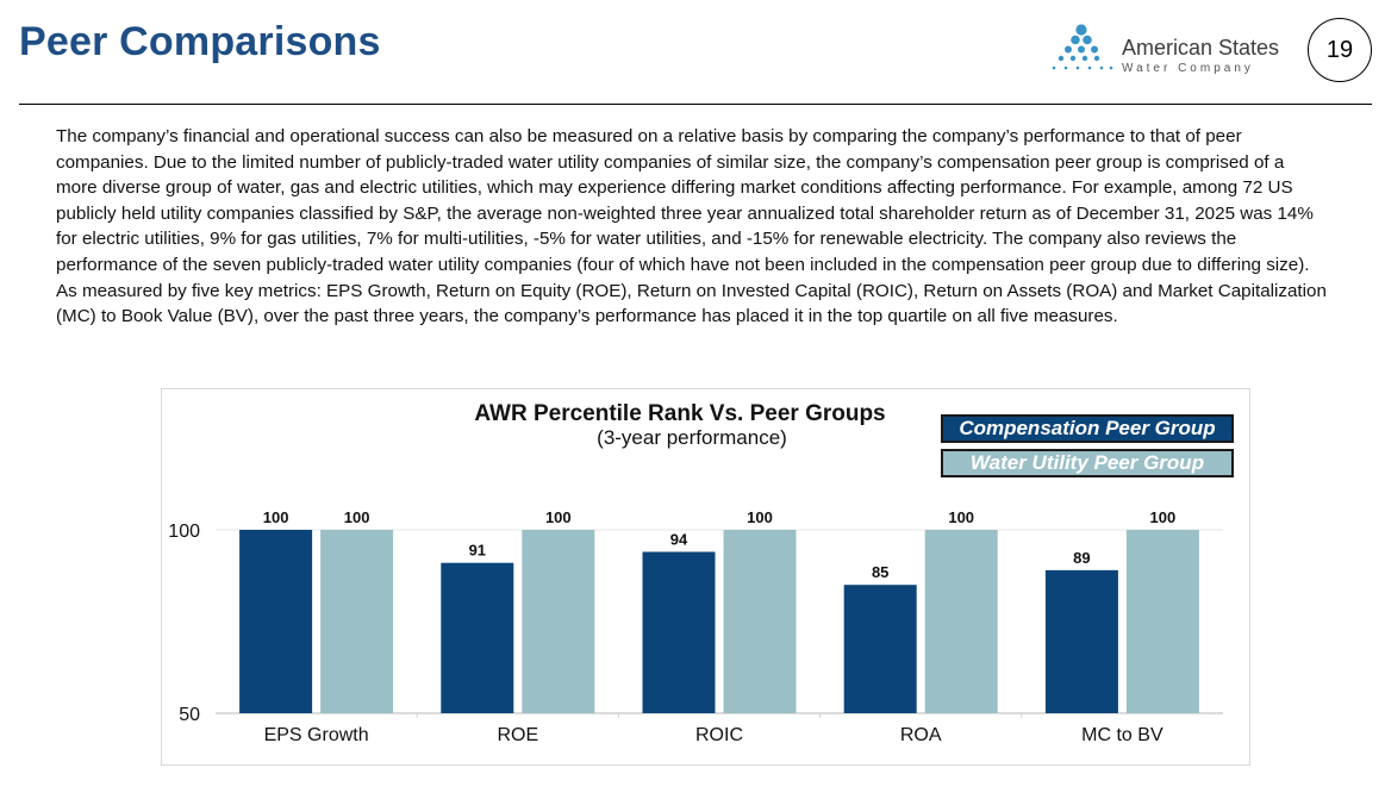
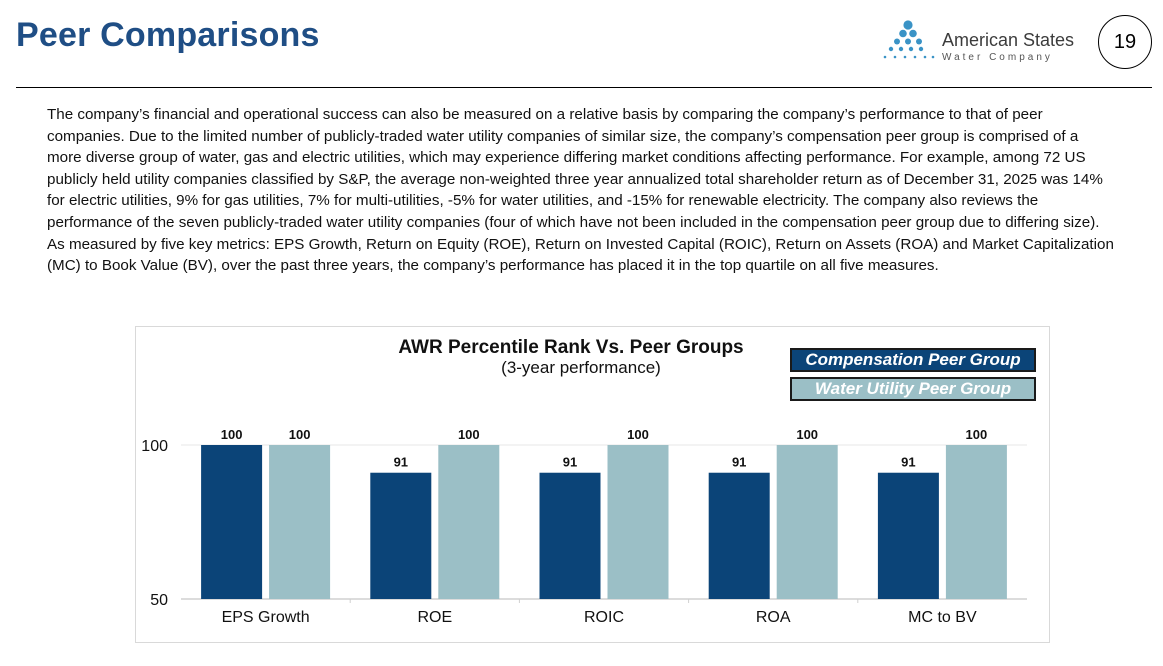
Compensation Peer Group/ROIC: 94 -> 91
Compensation Peer Group/ROA: 85 -> 91
Compensation Peer Group/MC to BV: 89 -> 91
